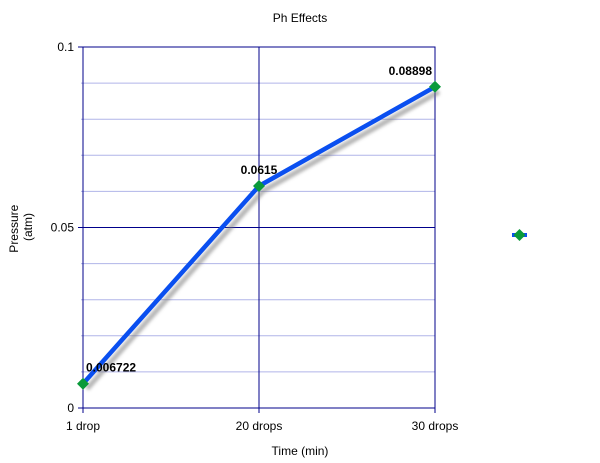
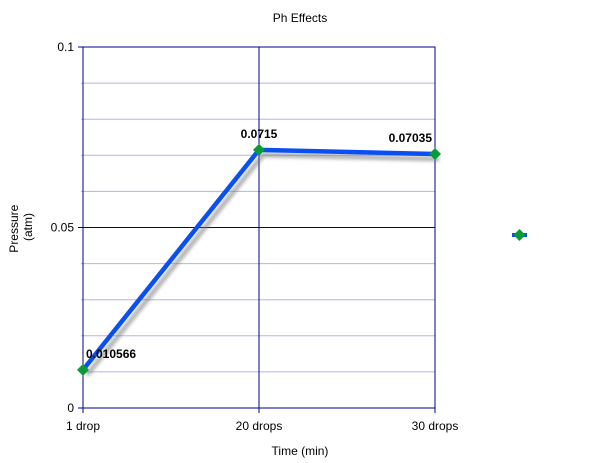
1 drop: 0.006722 -> 0.010566
20 drops: 0.0615 -> 0.0715
30 drops: 0.08898 -> 0.07035
